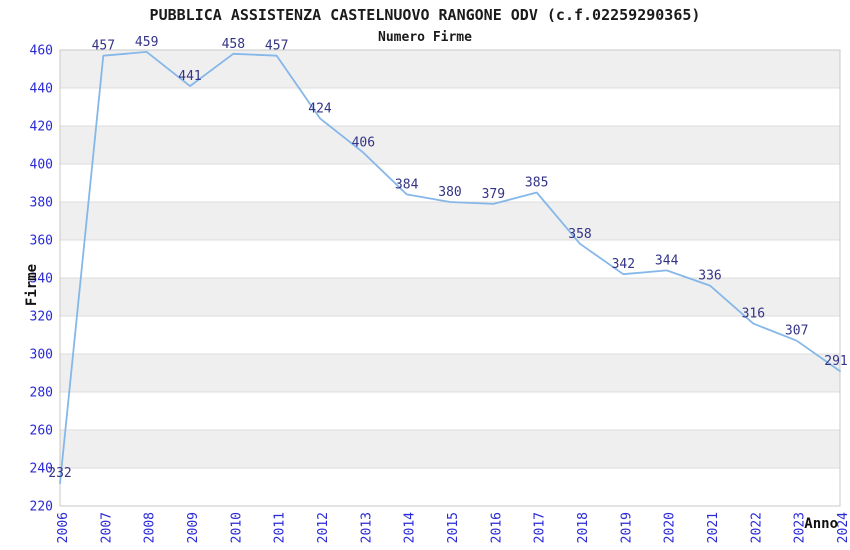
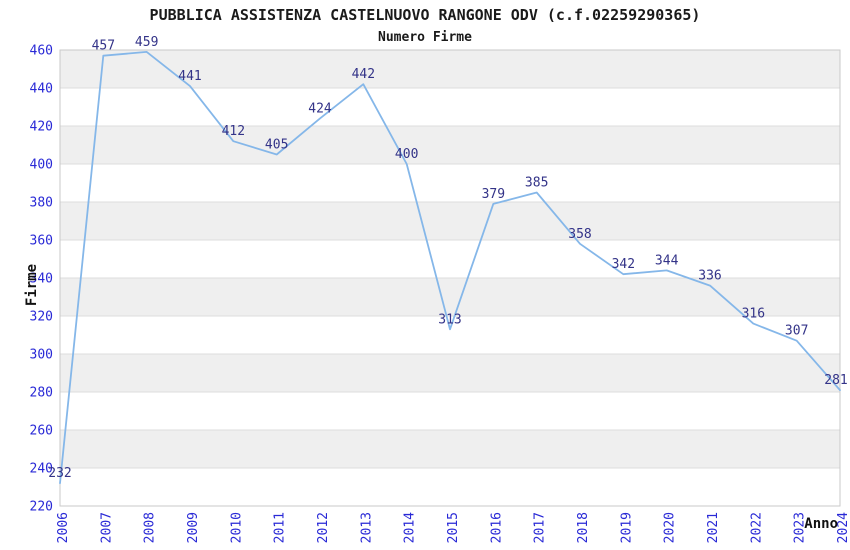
2010: 458 -> 412
2011: 457 -> 405
2013: 406 -> 442
2014: 384 -> 400
2015: 380 -> 313
2024: 291 -> 281
